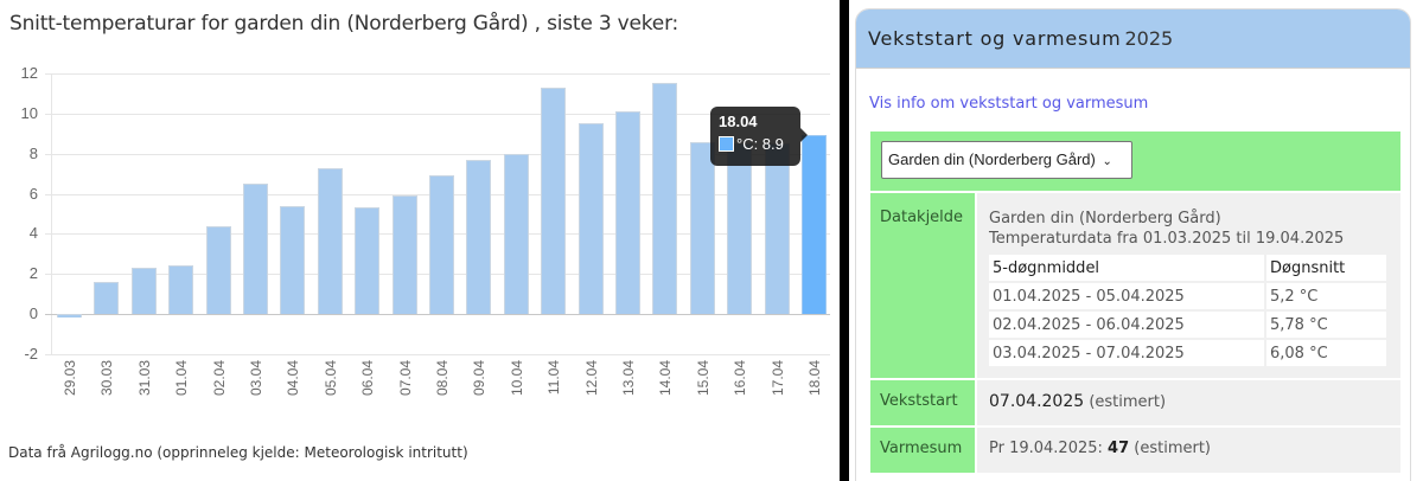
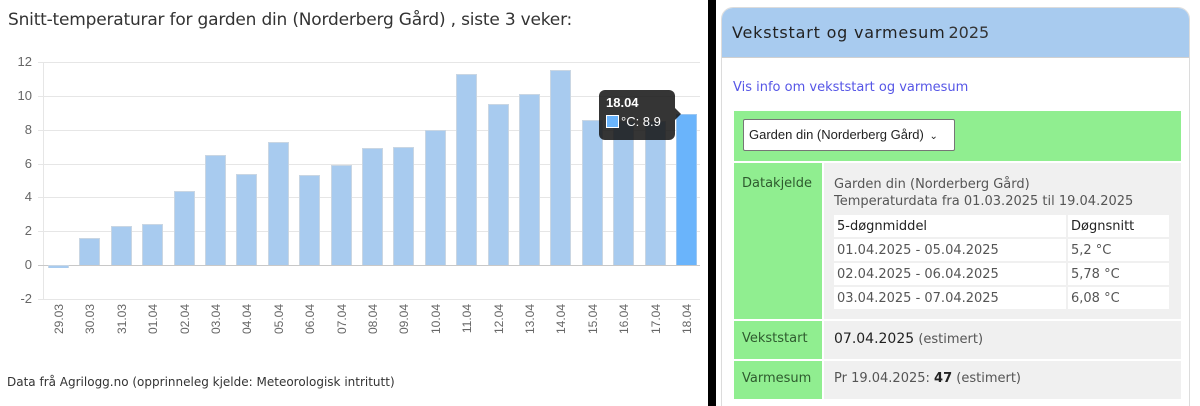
09.04: 7.7 -> 7.0
